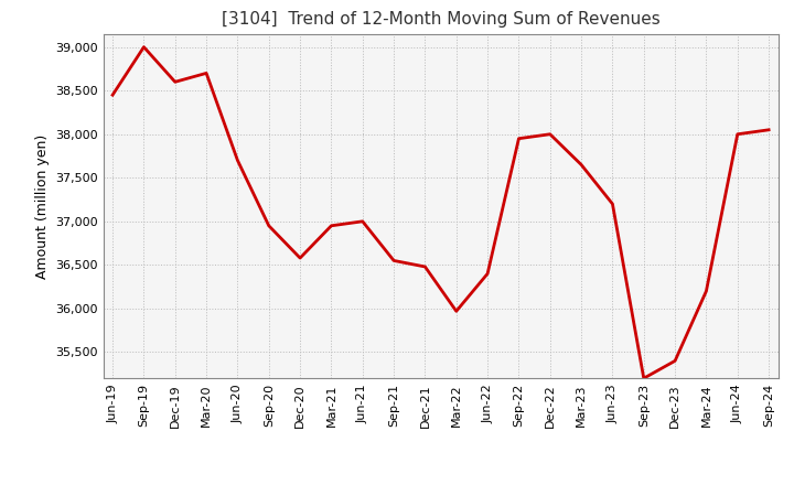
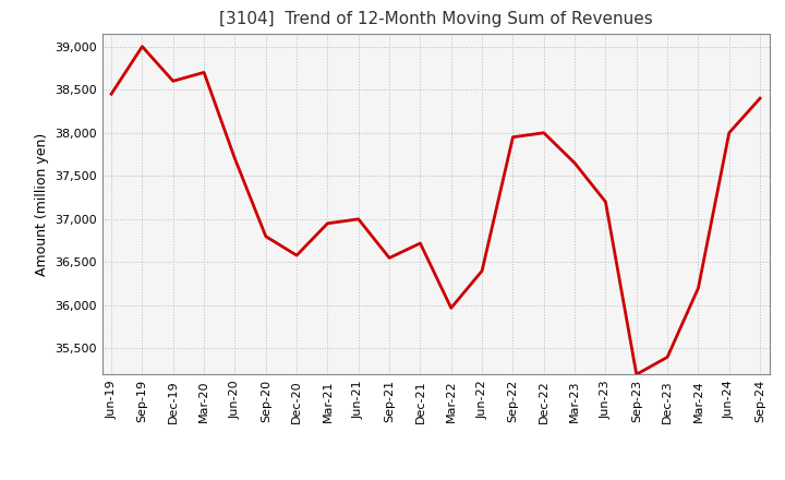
Sep-20: 36,950 -> 36,800
Dec-21: 36,480 -> 36,720
Sep-24: 38,050 -> 38,400
